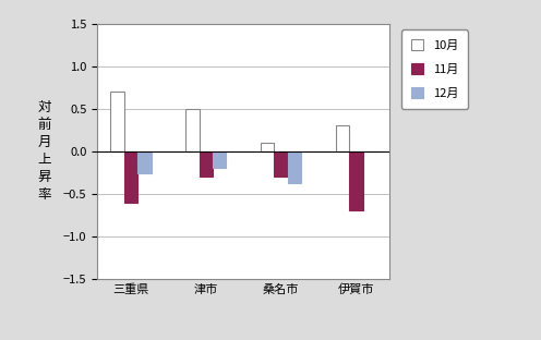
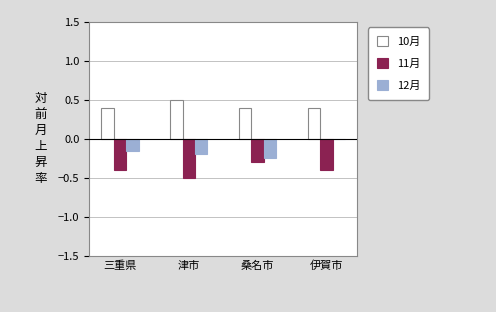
10月/三重県: 0.7 -> 0.4
11月/三重県: -0.6 -> -0.4
12月/三重県: -0.26 -> -0.15
11月/津市: -0.3 -> -0.5
10月/桑名市: 0.1 -> 0.4
12月/桑名市: -0.38 -> -0.25
10月/伊賀市: 0.3 -> 0.4
11月/伊賀市: -0.7 -> -0.4
